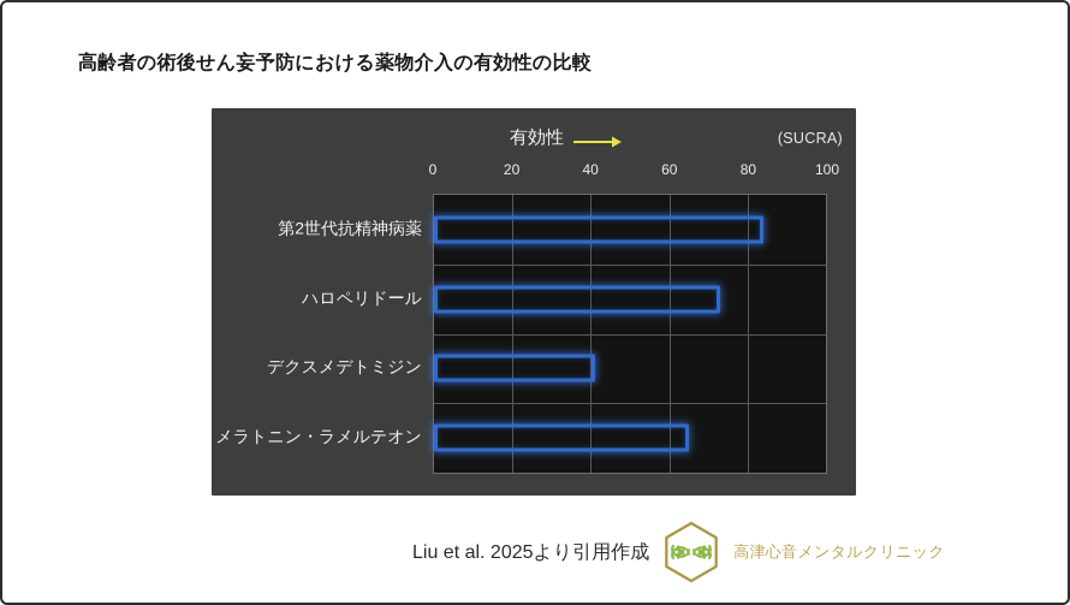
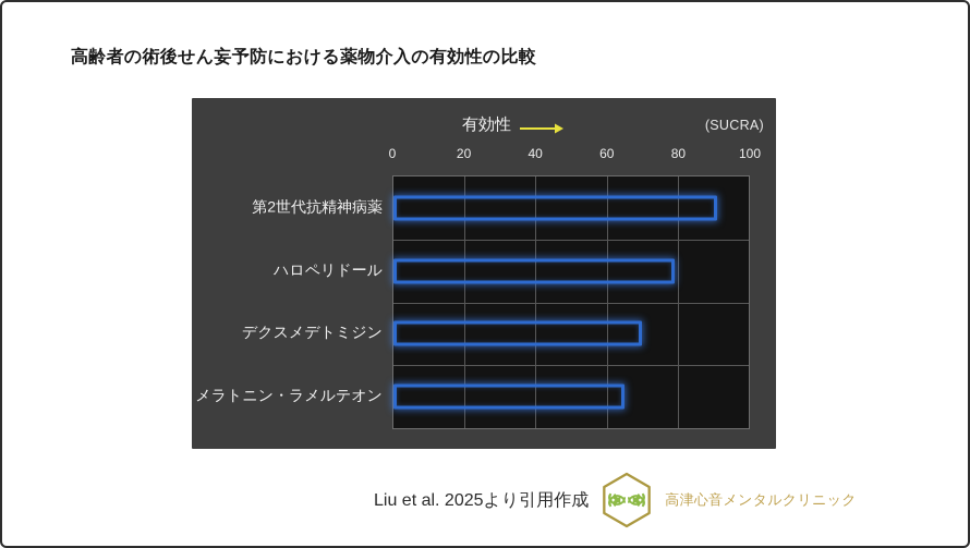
第2世代抗精神病薬: 84 -> 91
ハロペリドール: 73 -> 79
デクスメデトミジン: 41 -> 70
